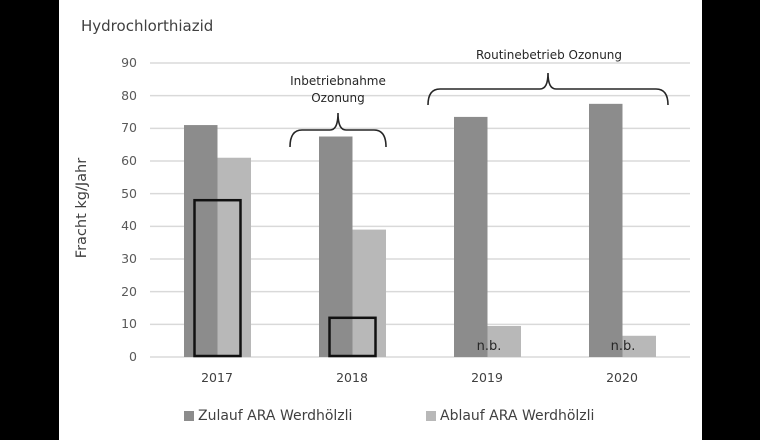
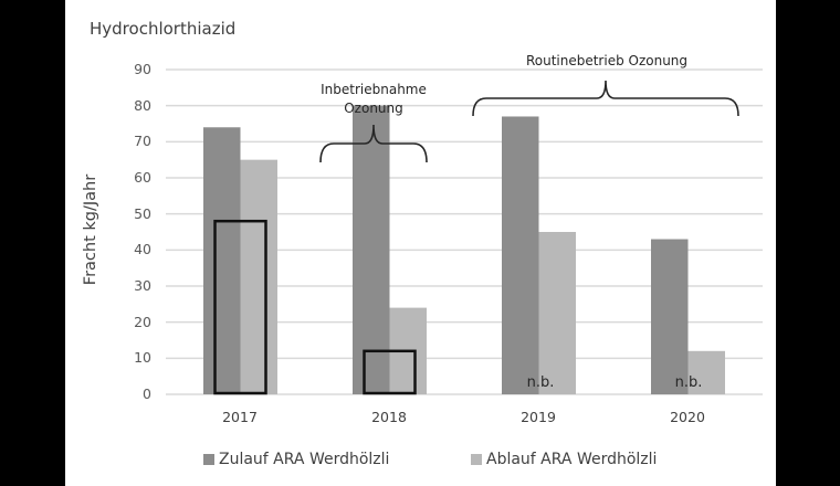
Zulauf ARA Werdhölzli/2017: 71 -> 74
Ablauf ARA Werdhölzli/2017: 61 -> 65
Zulauf ARA Werdhölzli/2018: 68 -> 80
Ablauf ARA Werdhölzli/2018: 39 -> 24
Zulauf ARA Werdhölzli/2019: 74 -> 77
Ablauf ARA Werdhölzli/2019: 10 -> 45
Zulauf ARA Werdhölzli/2020: 78 -> 43
Ablauf ARA Werdhölzli/2020: 6 -> 12
